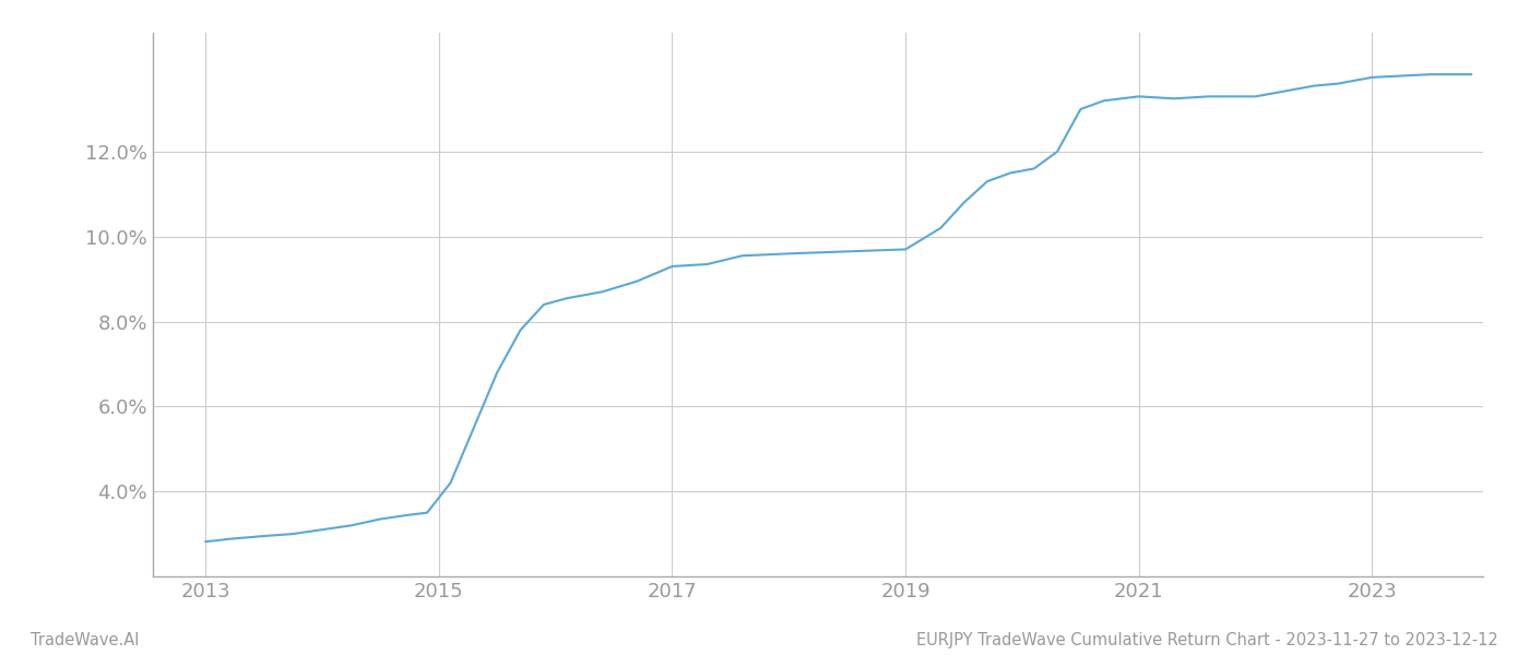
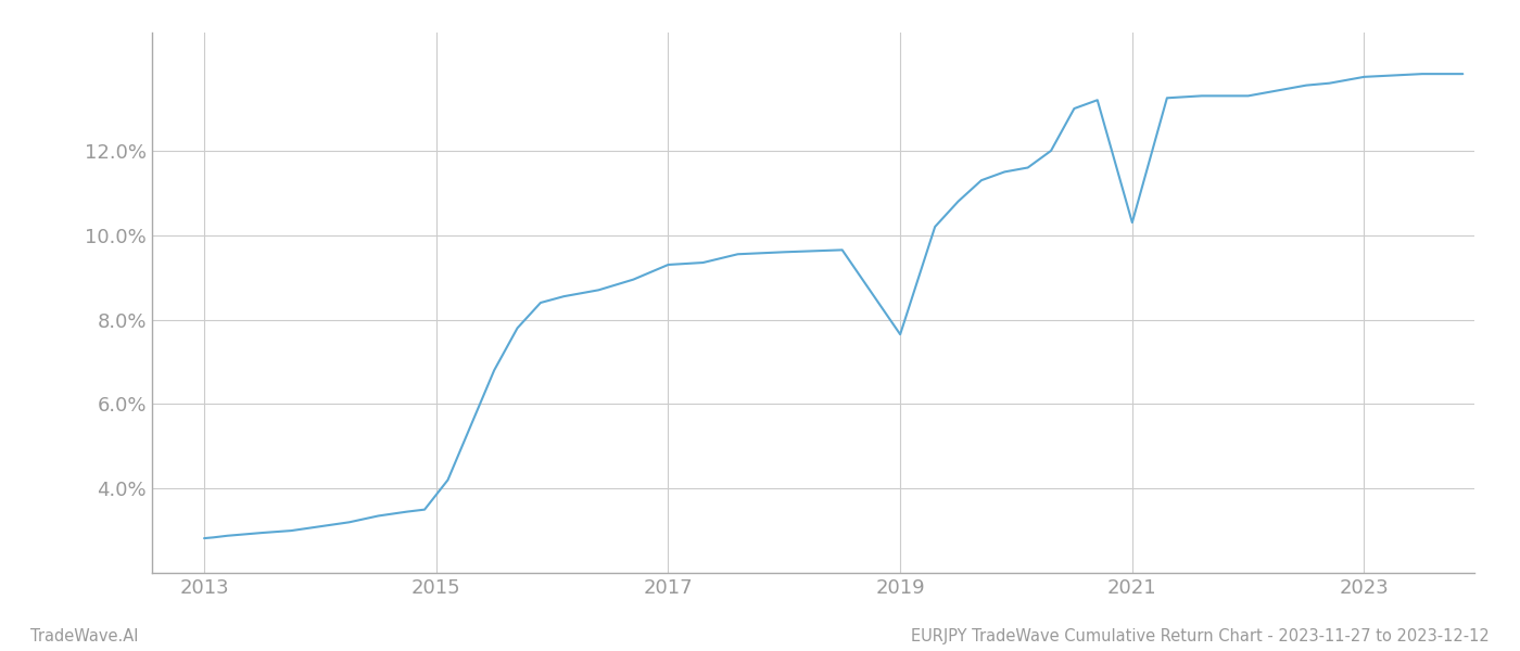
2019: 9.70% -> 7.65%
2021: 13.30% -> 10.30%
